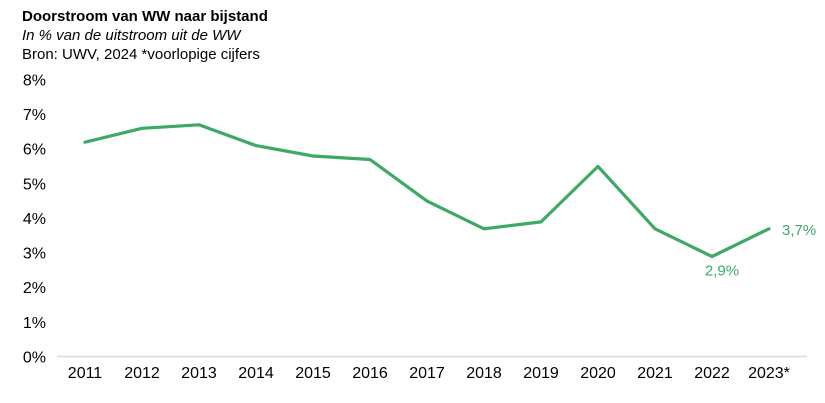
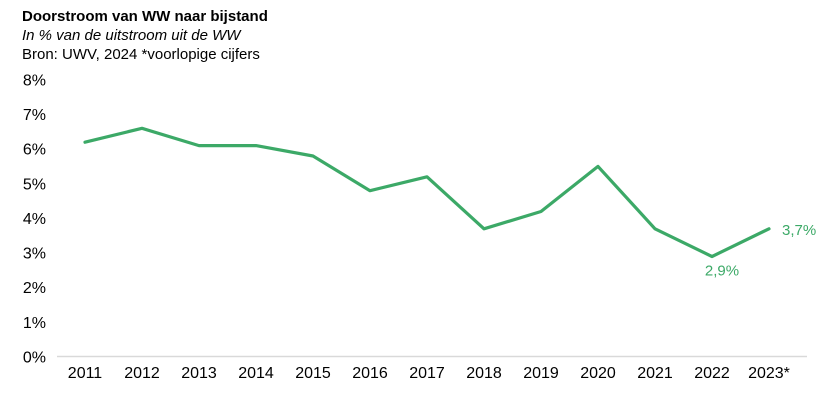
2013: 6.7% -> 6.1%
2016: 5.7% -> 4.8%
2017: 4.5% -> 5.2%
2019: 3.9% -> 4.2%
